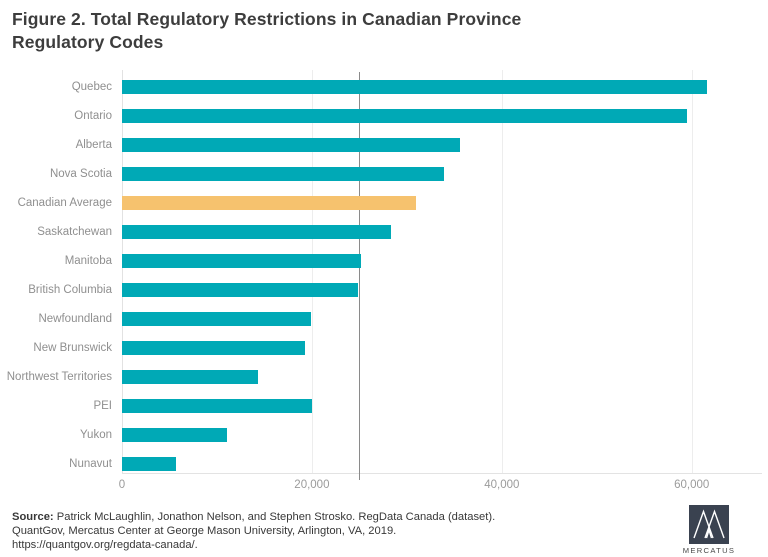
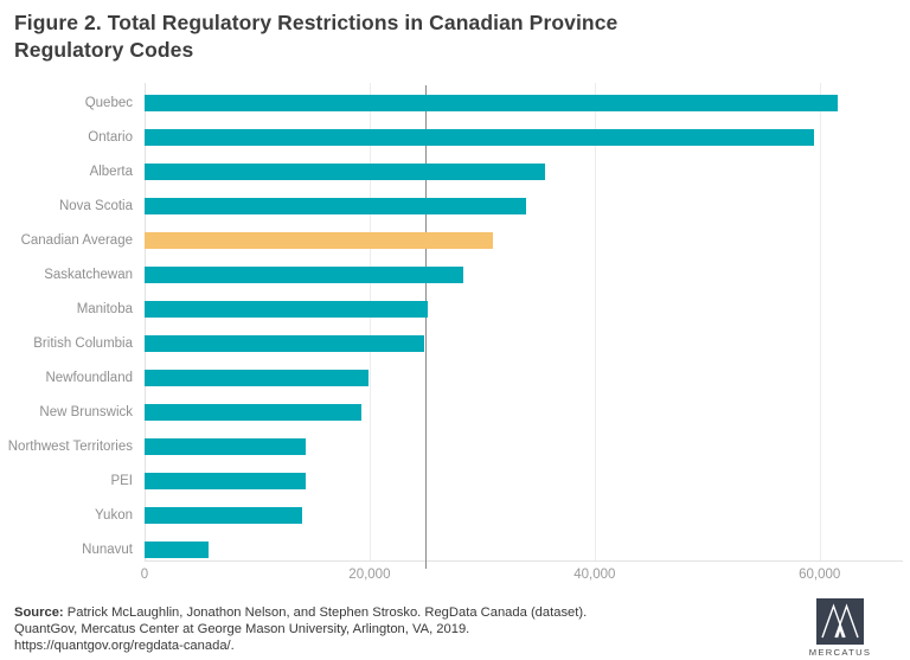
PEI: 20000 -> 14000
Yukon: 11000 -> 14000
